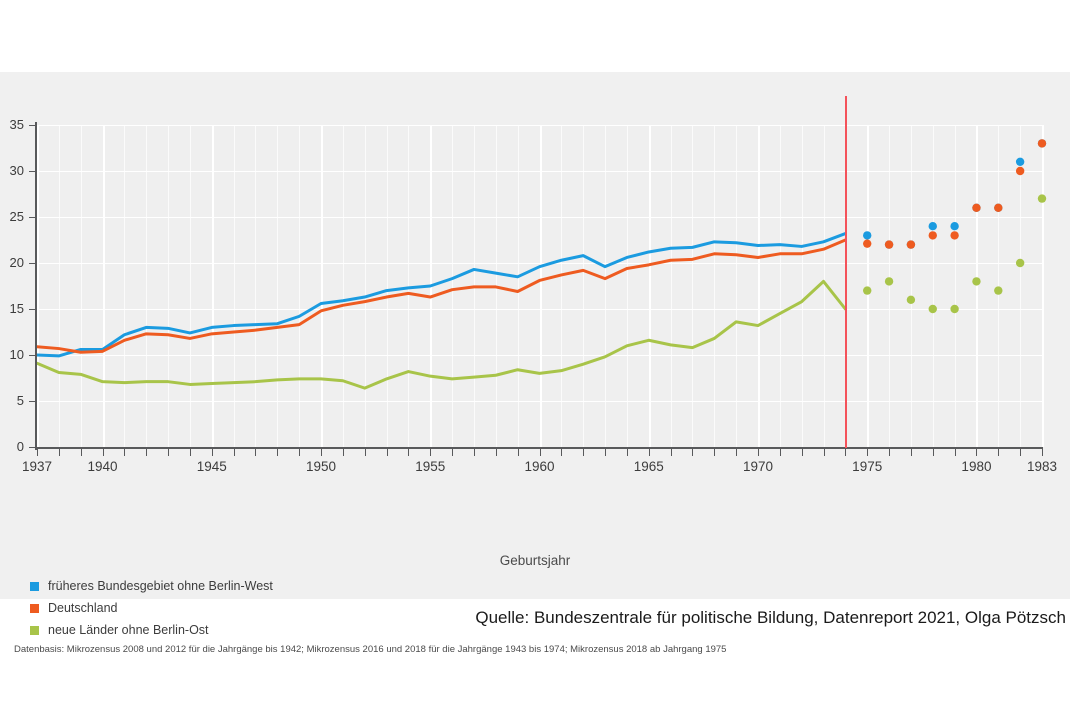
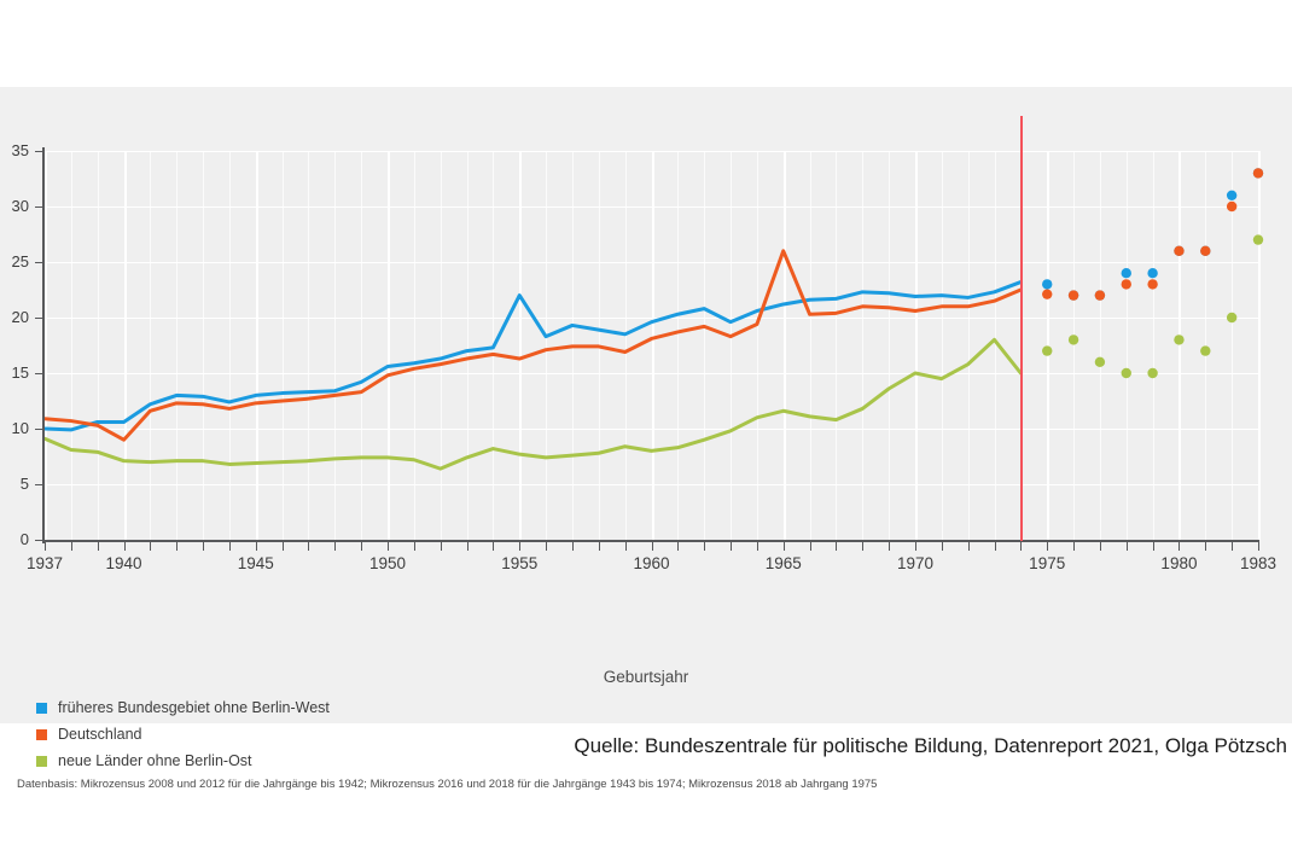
Deutschland/1940: 10 -> 9
früheres Bundesgebiet ohne Berlin-West/1955: 18 -> 22
Deutschland/1965: 20 -> 26
neue Länder ohne Berlin-Ost/1970: 13 -> 15
